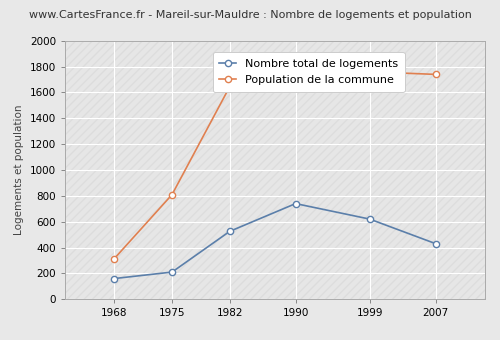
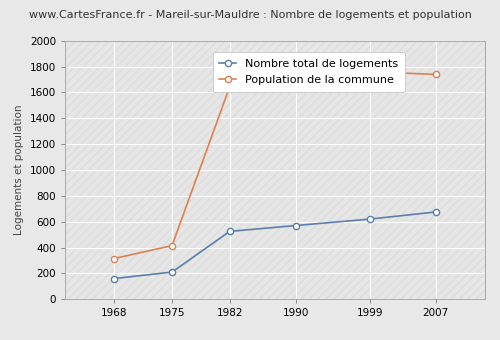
Population de la commune/1975: 810 -> 420
Nombre total de logements/1990: 740 -> 570
Nombre total de logements/2007: 430 -> 680
